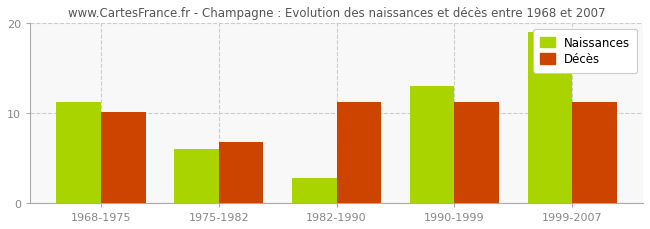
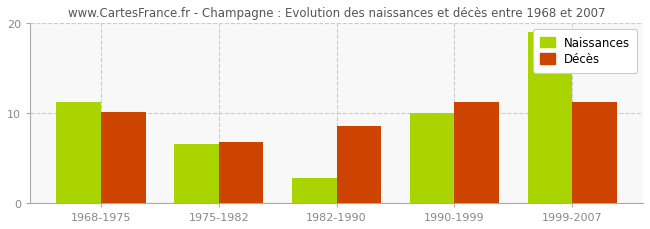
Naissances/1975-1982: 6.0 -> 6.6
Décès/1982-1990: 11.2 -> 8.6
Naissances/1990-1999: 13.0 -> 10.0
